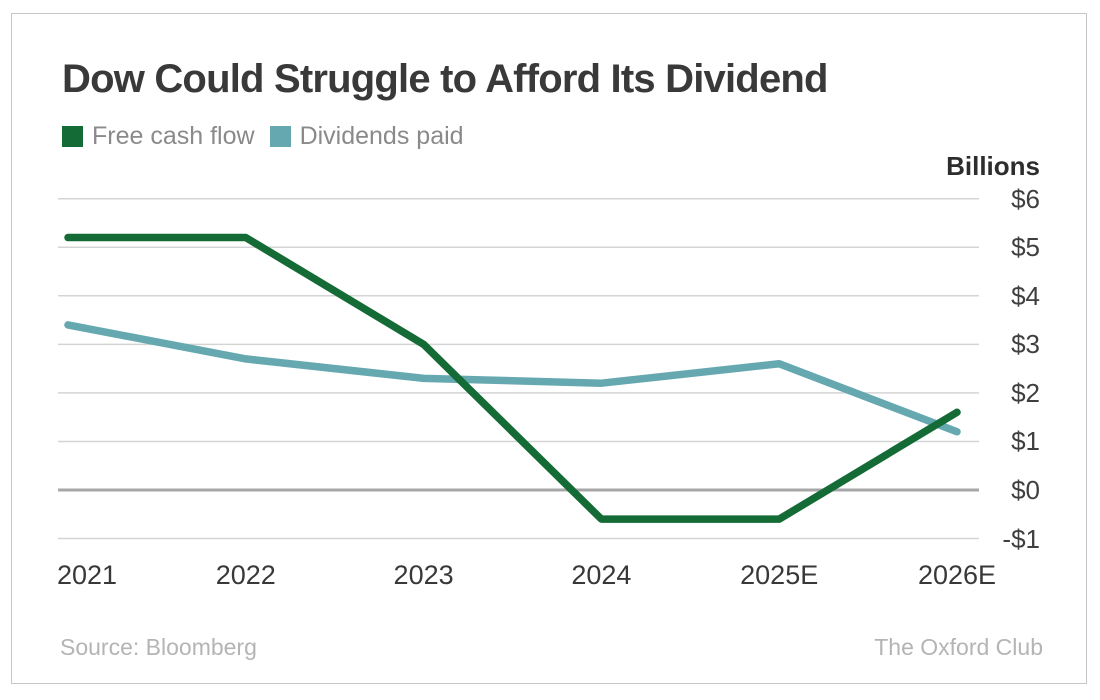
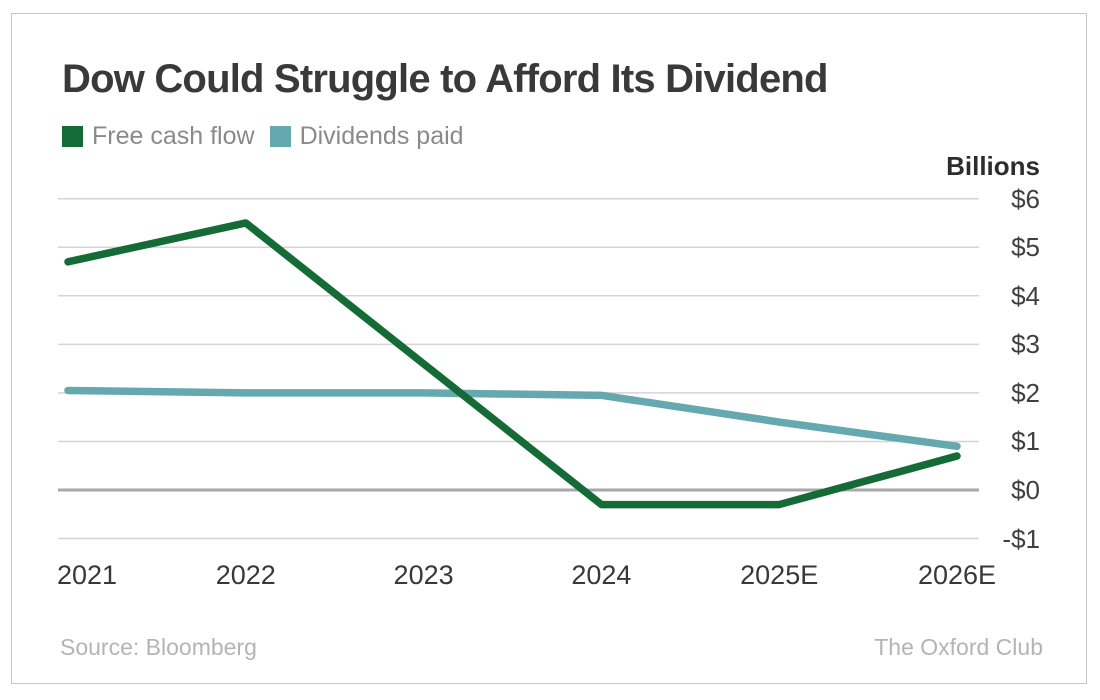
Free cash flow/2021: $5.2 -> $4.7
Dividends paid/2021: $3.4 -> $2.0
Free cash flow/2022: $5.2 -> $5.5
Dividends paid/2022: $2.7 -> $2.0
Free cash flow/2023: $3.0 -> $2.6
Dividends paid/2023: $2.3 -> $2.0
Free cash flow/2024: -$0.6 -> -$0.3
Dividends paid/2024: $2.2 -> $1.9
Free cash flow/2025E: -$0.6 -> -$0.3
Dividends paid/2025E: $2.6 -> $1.4
Free cash flow/2026E: $1.6 -> $0.7
Dividends paid/2026E: $1.2 -> $0.9
